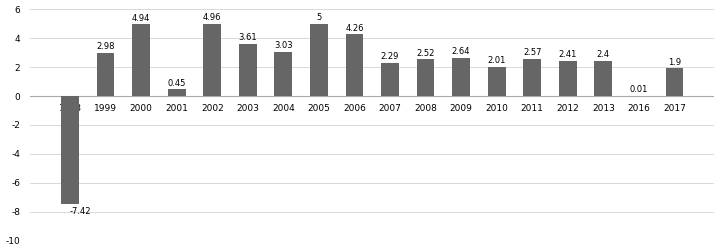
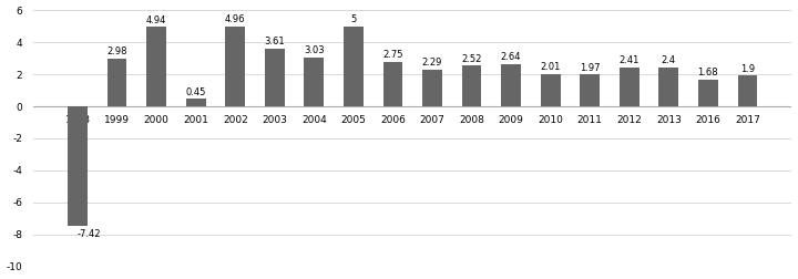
2006: 4.26 -> 2.75
2011: 2.57 -> 1.97
2016: 0.01 -> 1.68
